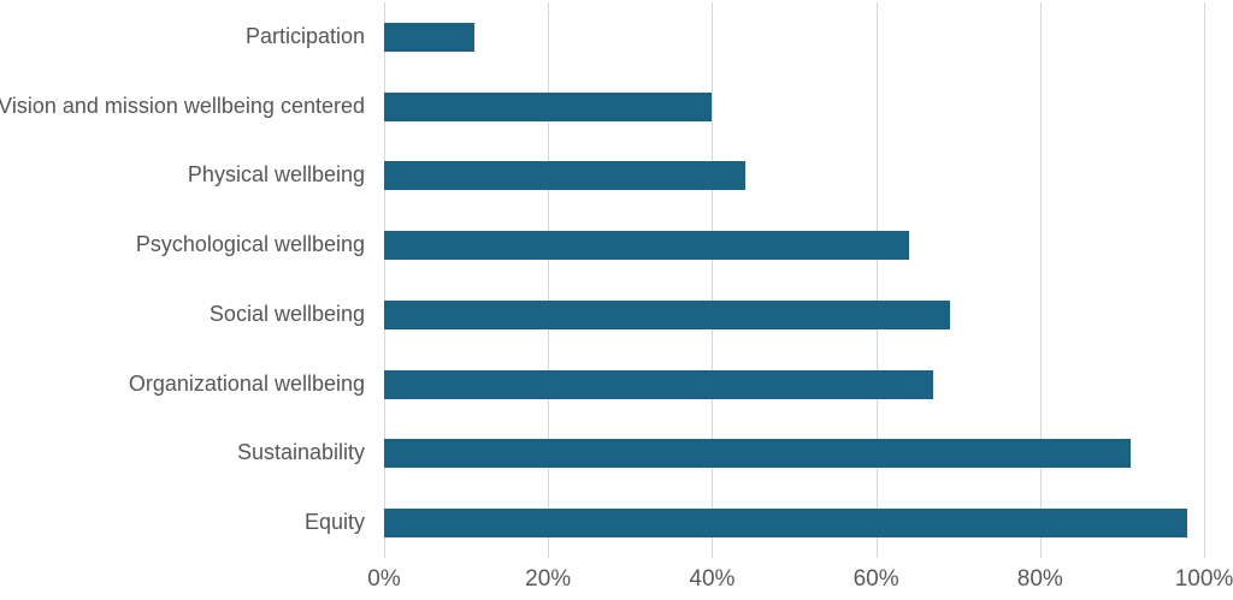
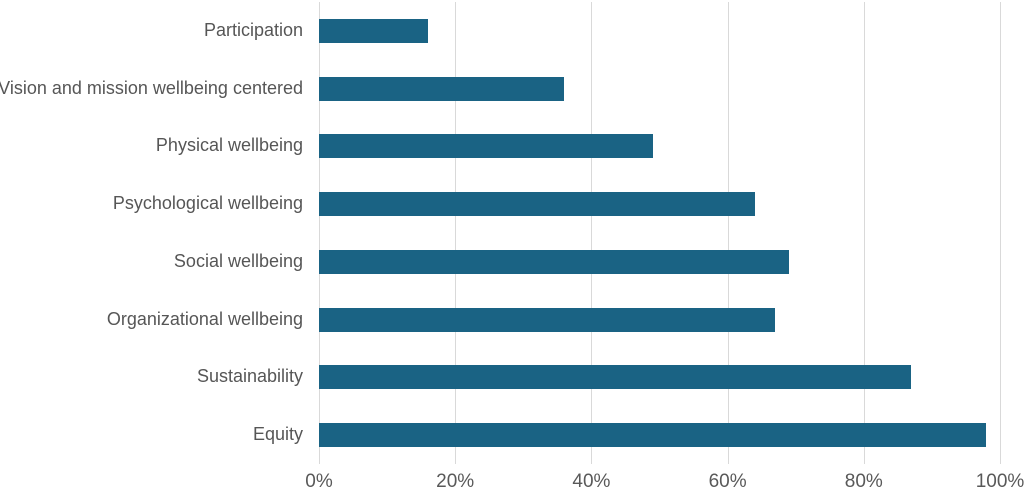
Participation: 11% -> 16%
Vision and mission wellbeing centered: 40% -> 36%
Physical wellbeing: 44% -> 49%
Sustainability: 91% -> 87%
